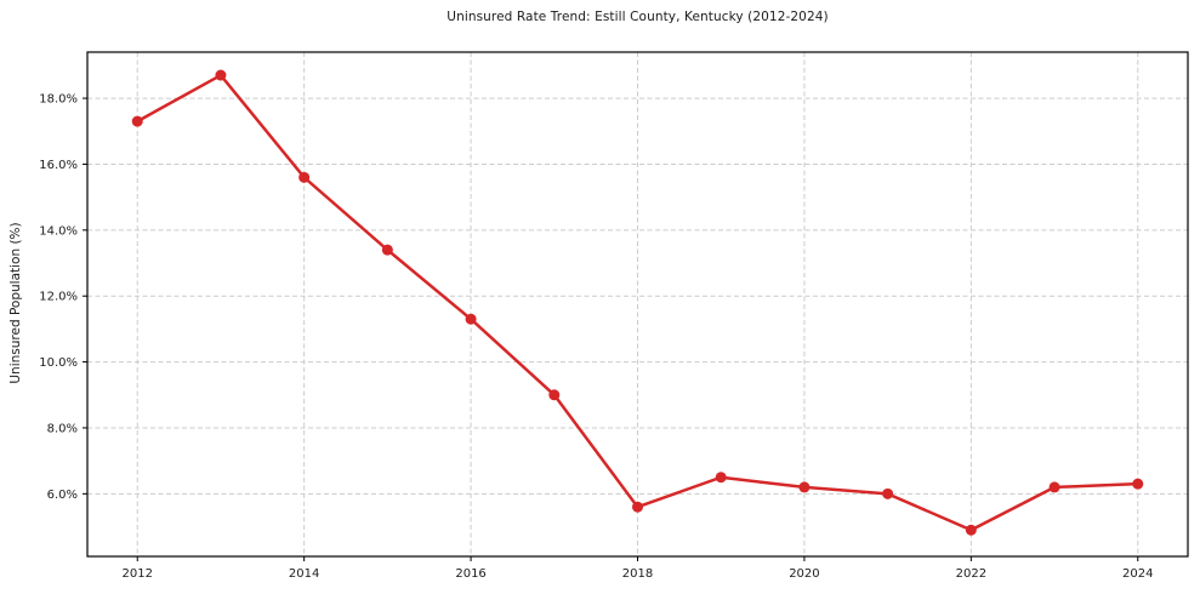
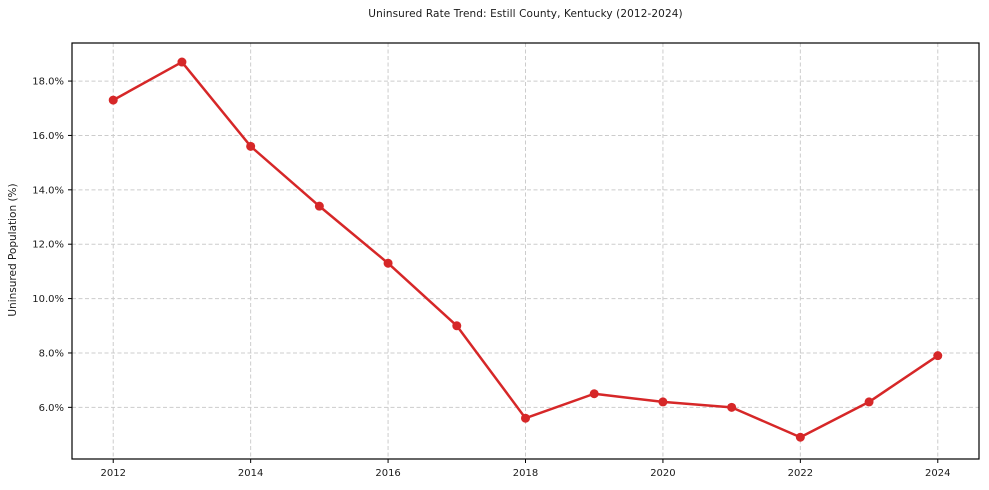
2024: 6.3% -> 7.9%
